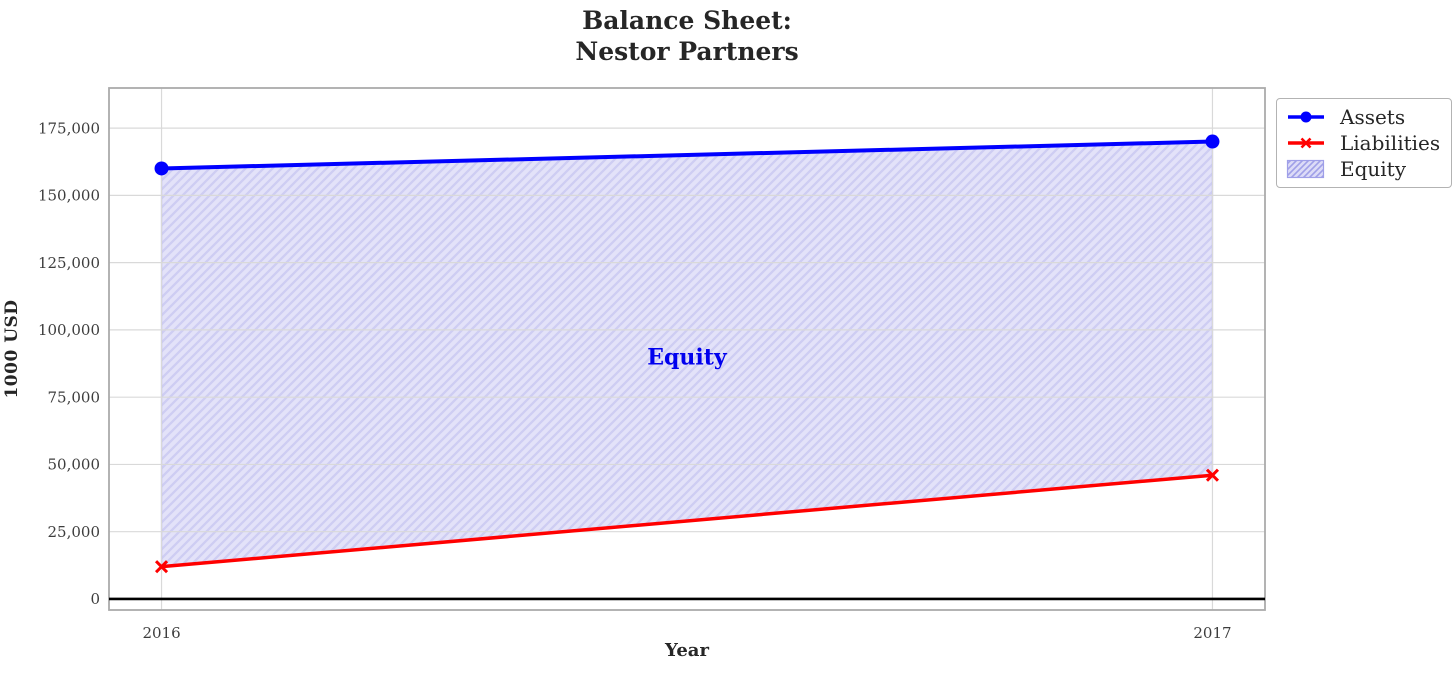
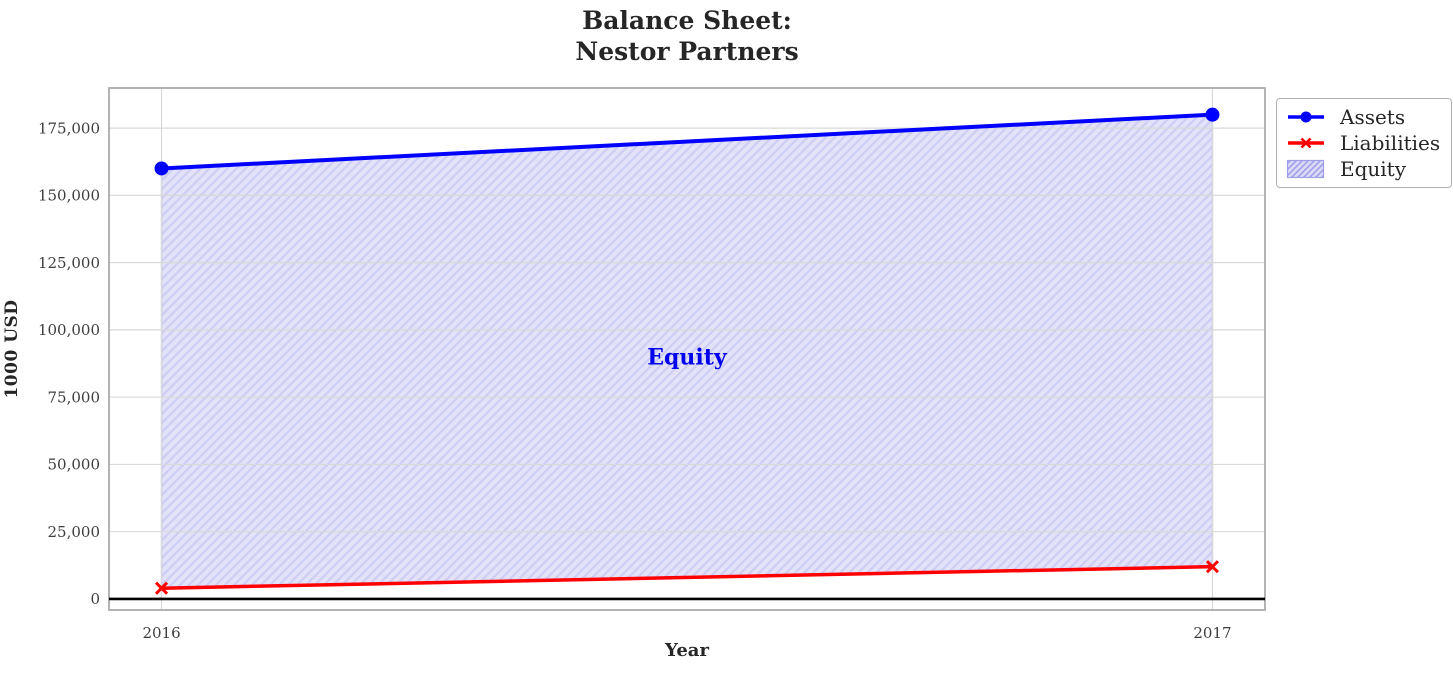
Liabilities/2016: 12000 -> 4000
Assets/2017: 170000 -> 180000
Liabilities/2017: 46000 -> 12000
